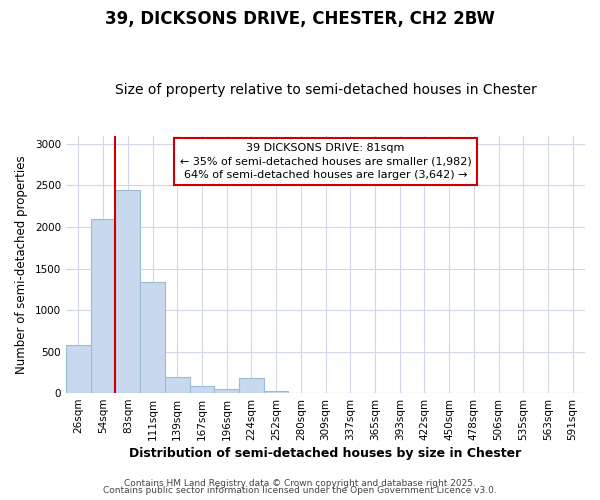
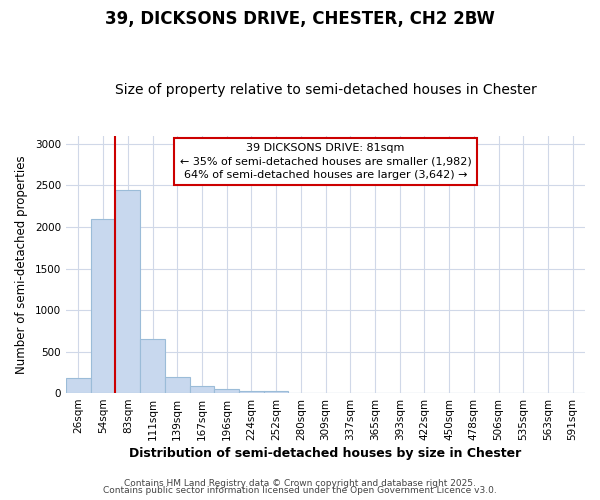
26sqm: 580 -> 180
111sqm: 1340 -> 650
224sqm: 180 -> 20
